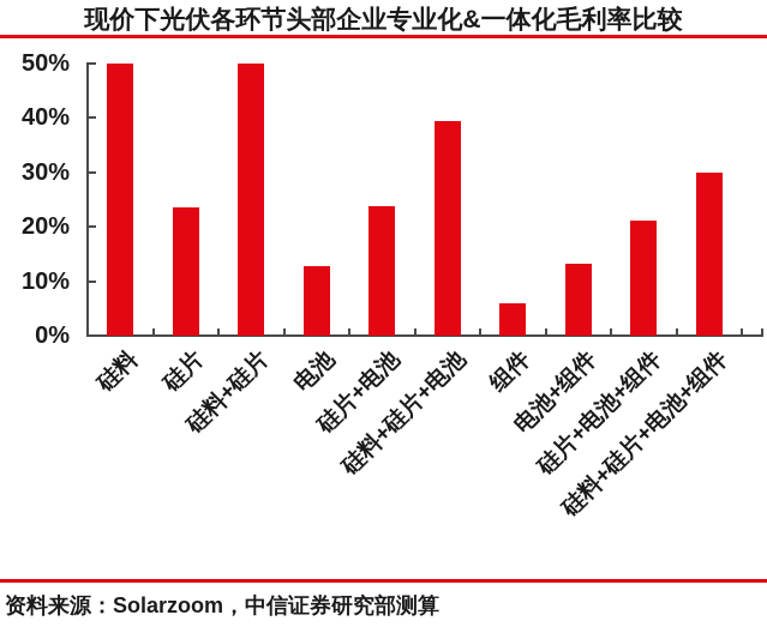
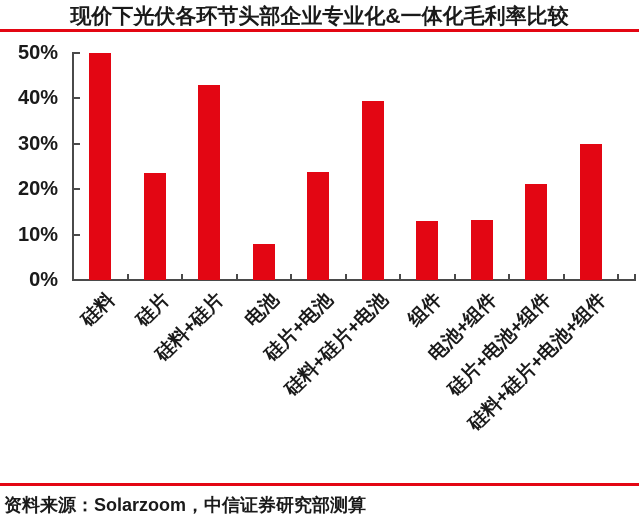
硅料+硅片: 50% -> 43%
电池: 13% -> 8%
组件: 6% -> 13%
